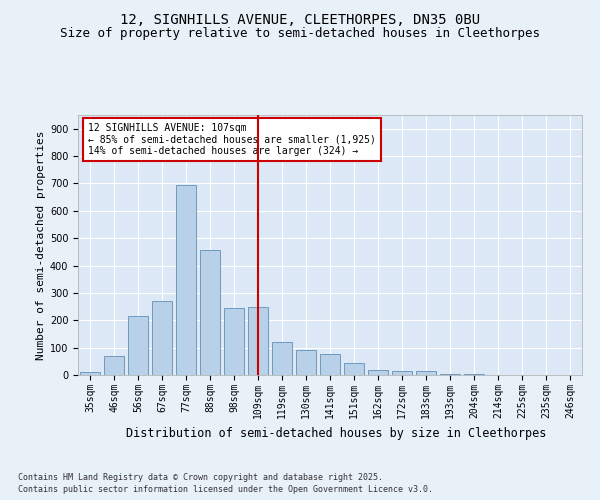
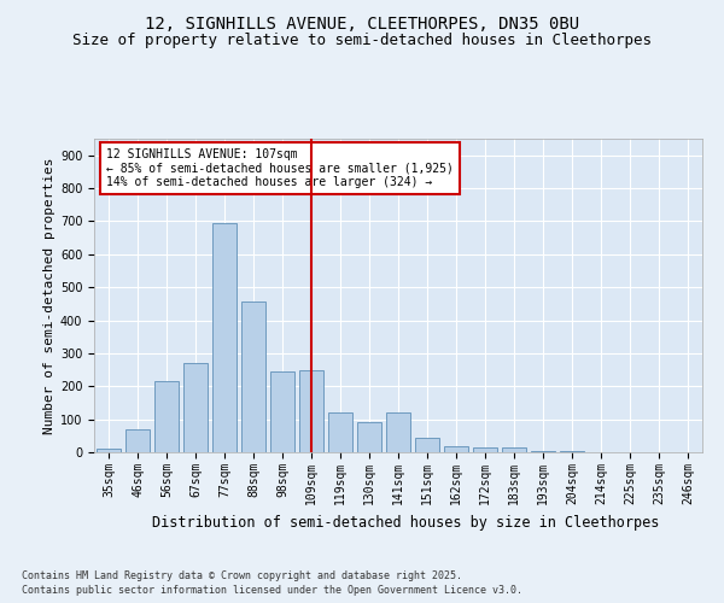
141sqm: 75 -> 120
